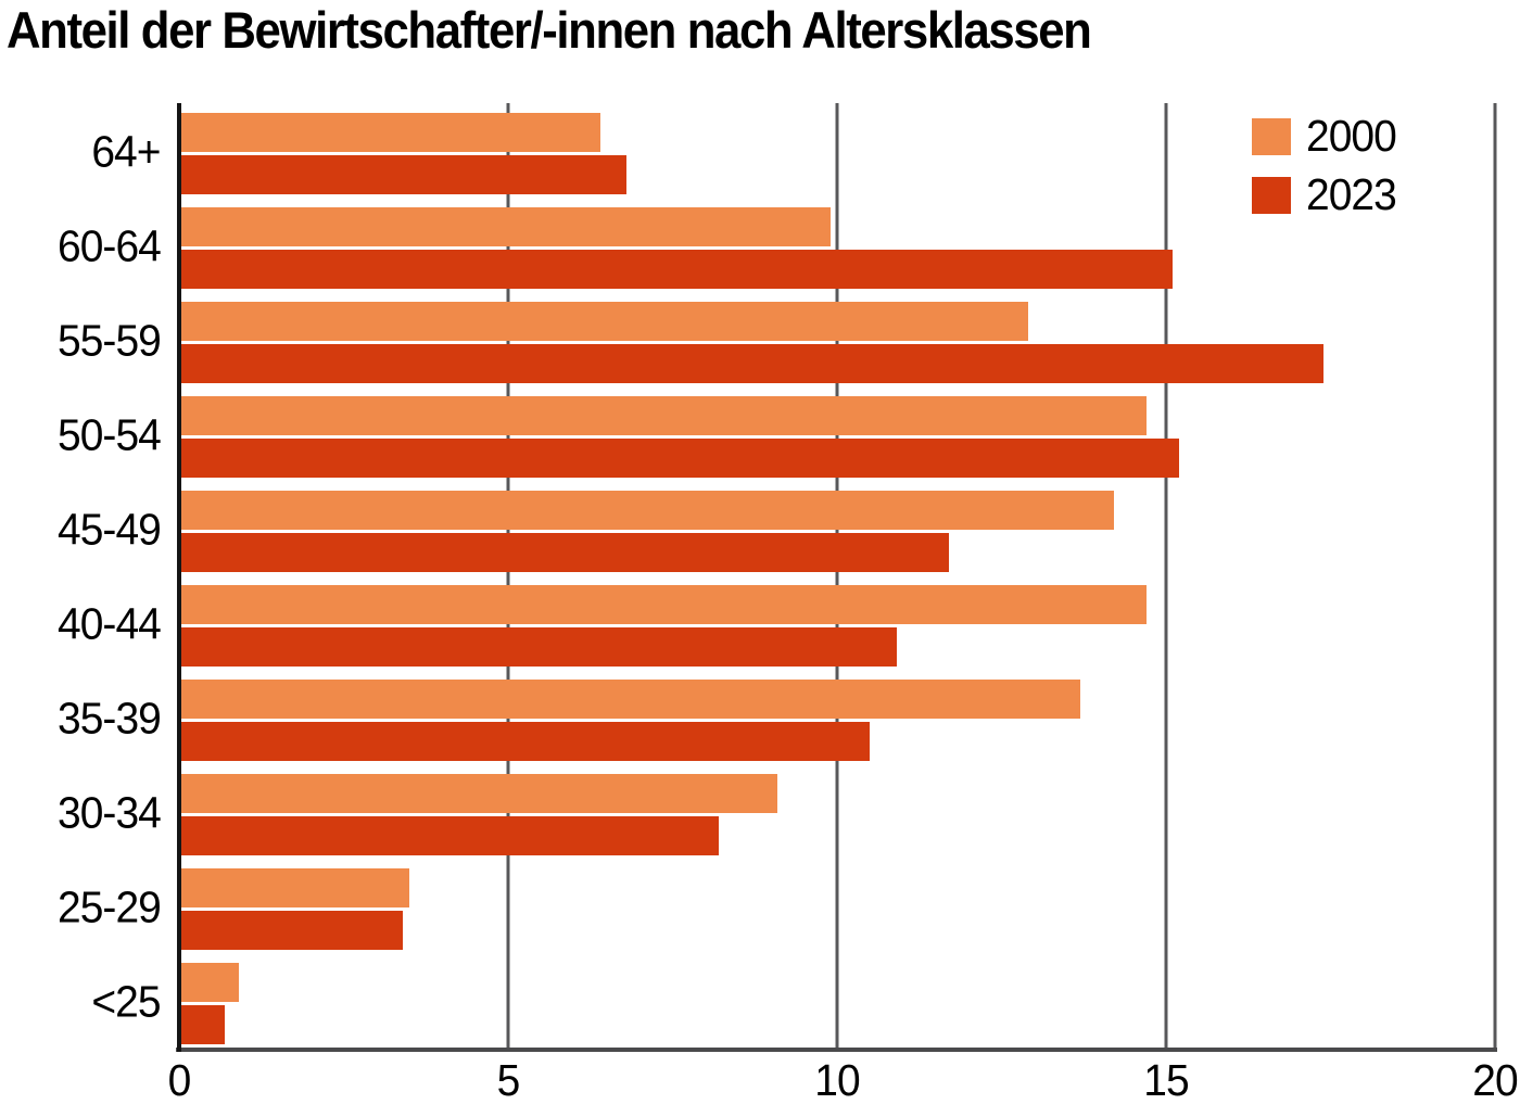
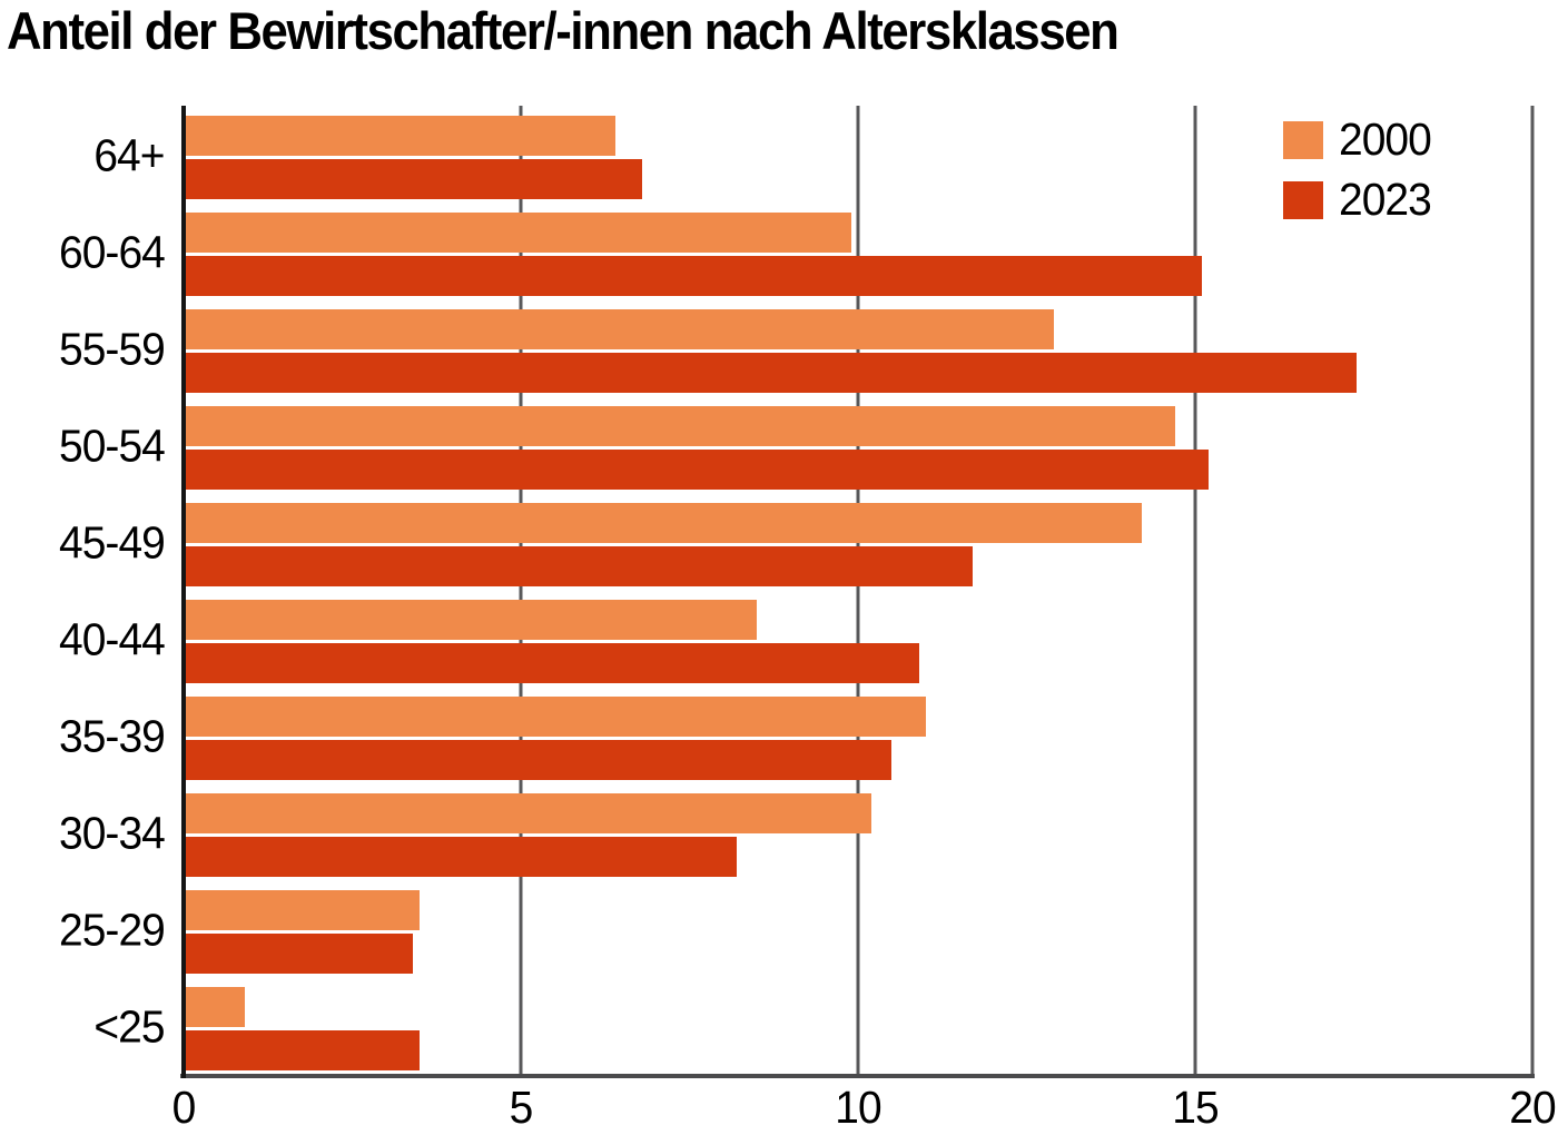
2000/40-44: 14.7 -> 8.5
2000/35-39: 13.7 -> 11.0
2000/30-34: 9.1 -> 10.2
2023/<25: 0.7 -> 3.5
